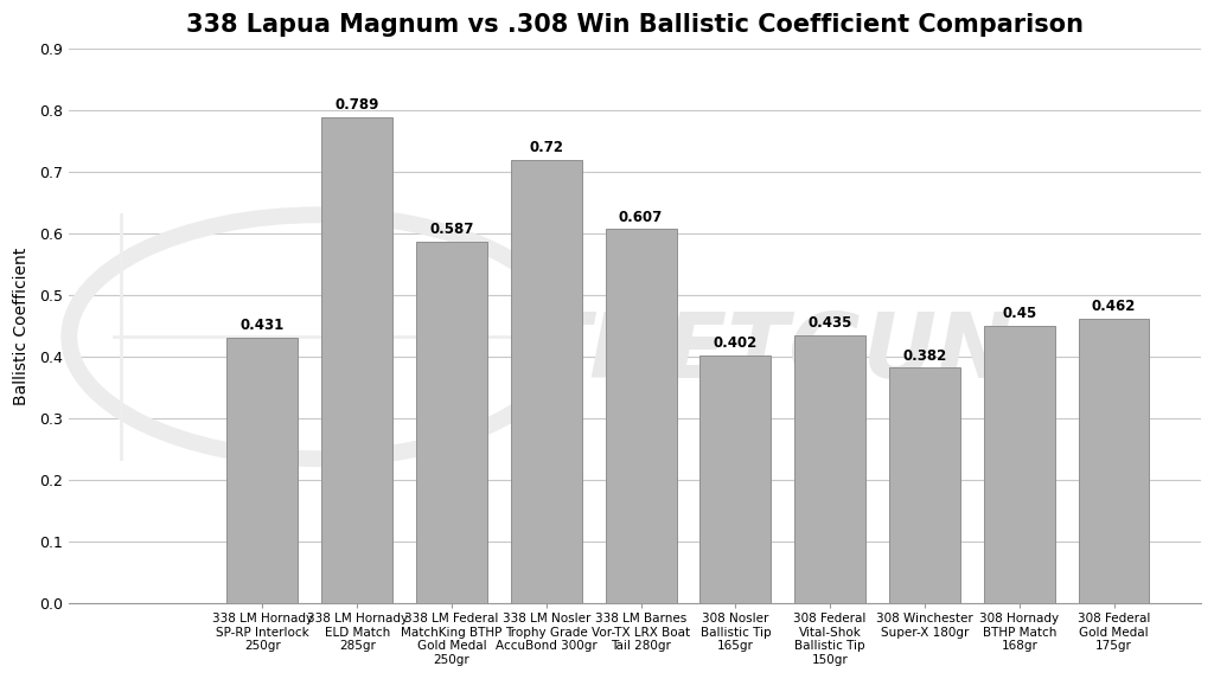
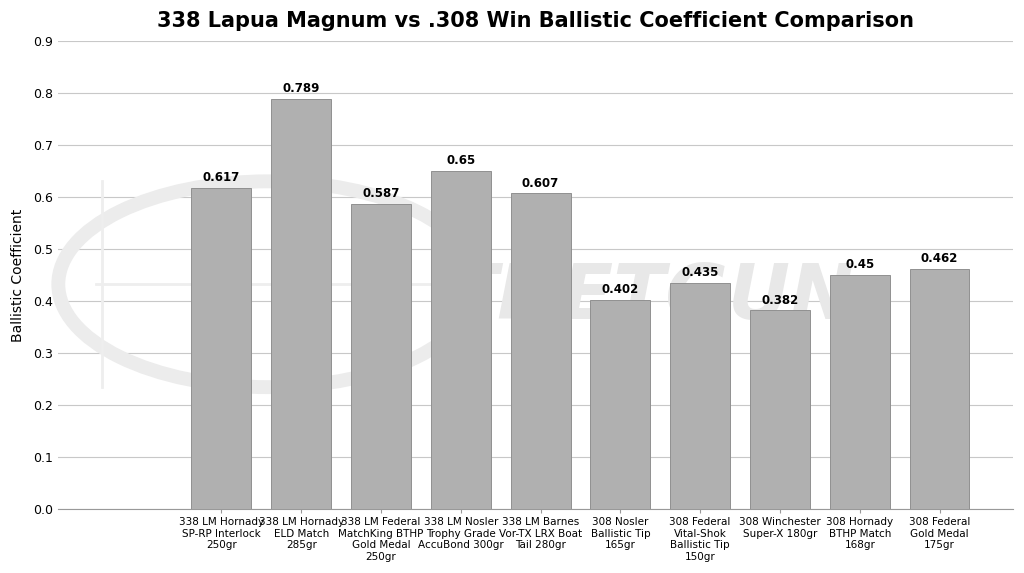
338 LM Hornady SP-RP Interlock 250gr: 0.431 -> 0.617
338 LM Nosler Trophy Grade AccuBond 300gr: 0.72 -> 0.65
